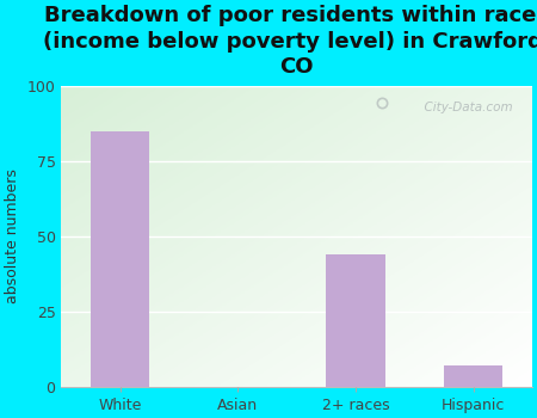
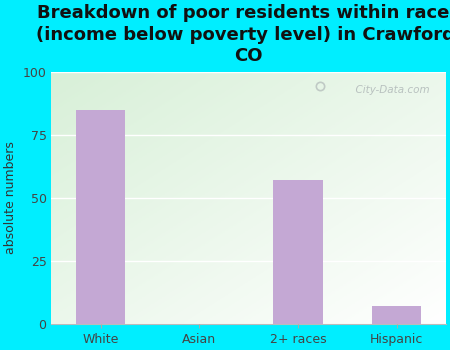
2+ races: 44 -> 57
